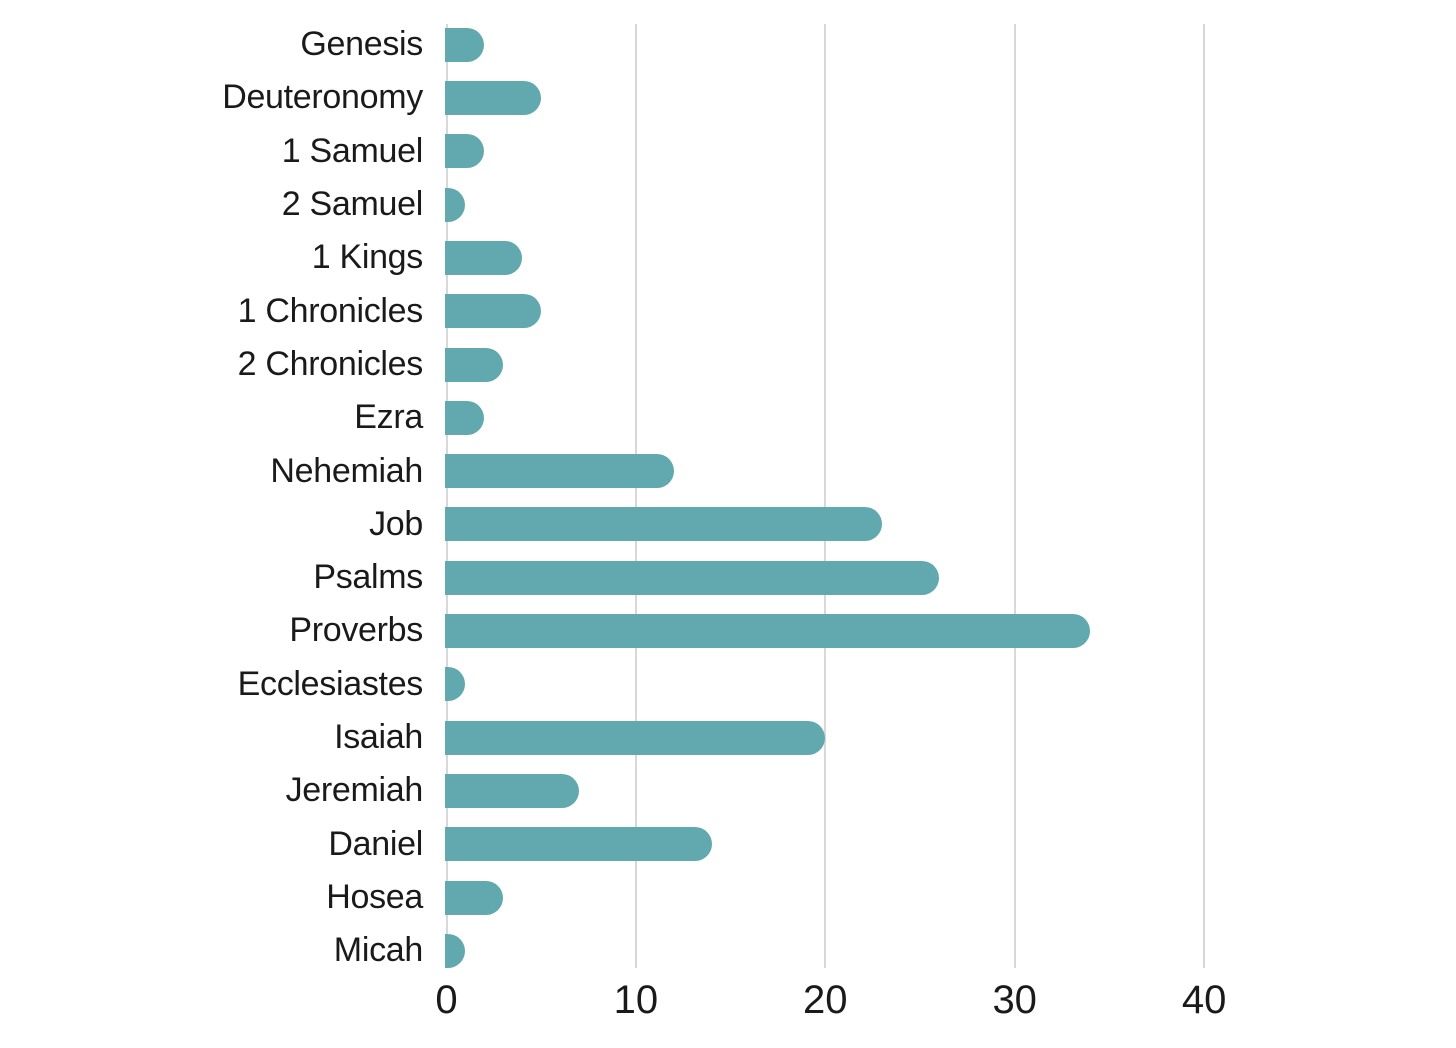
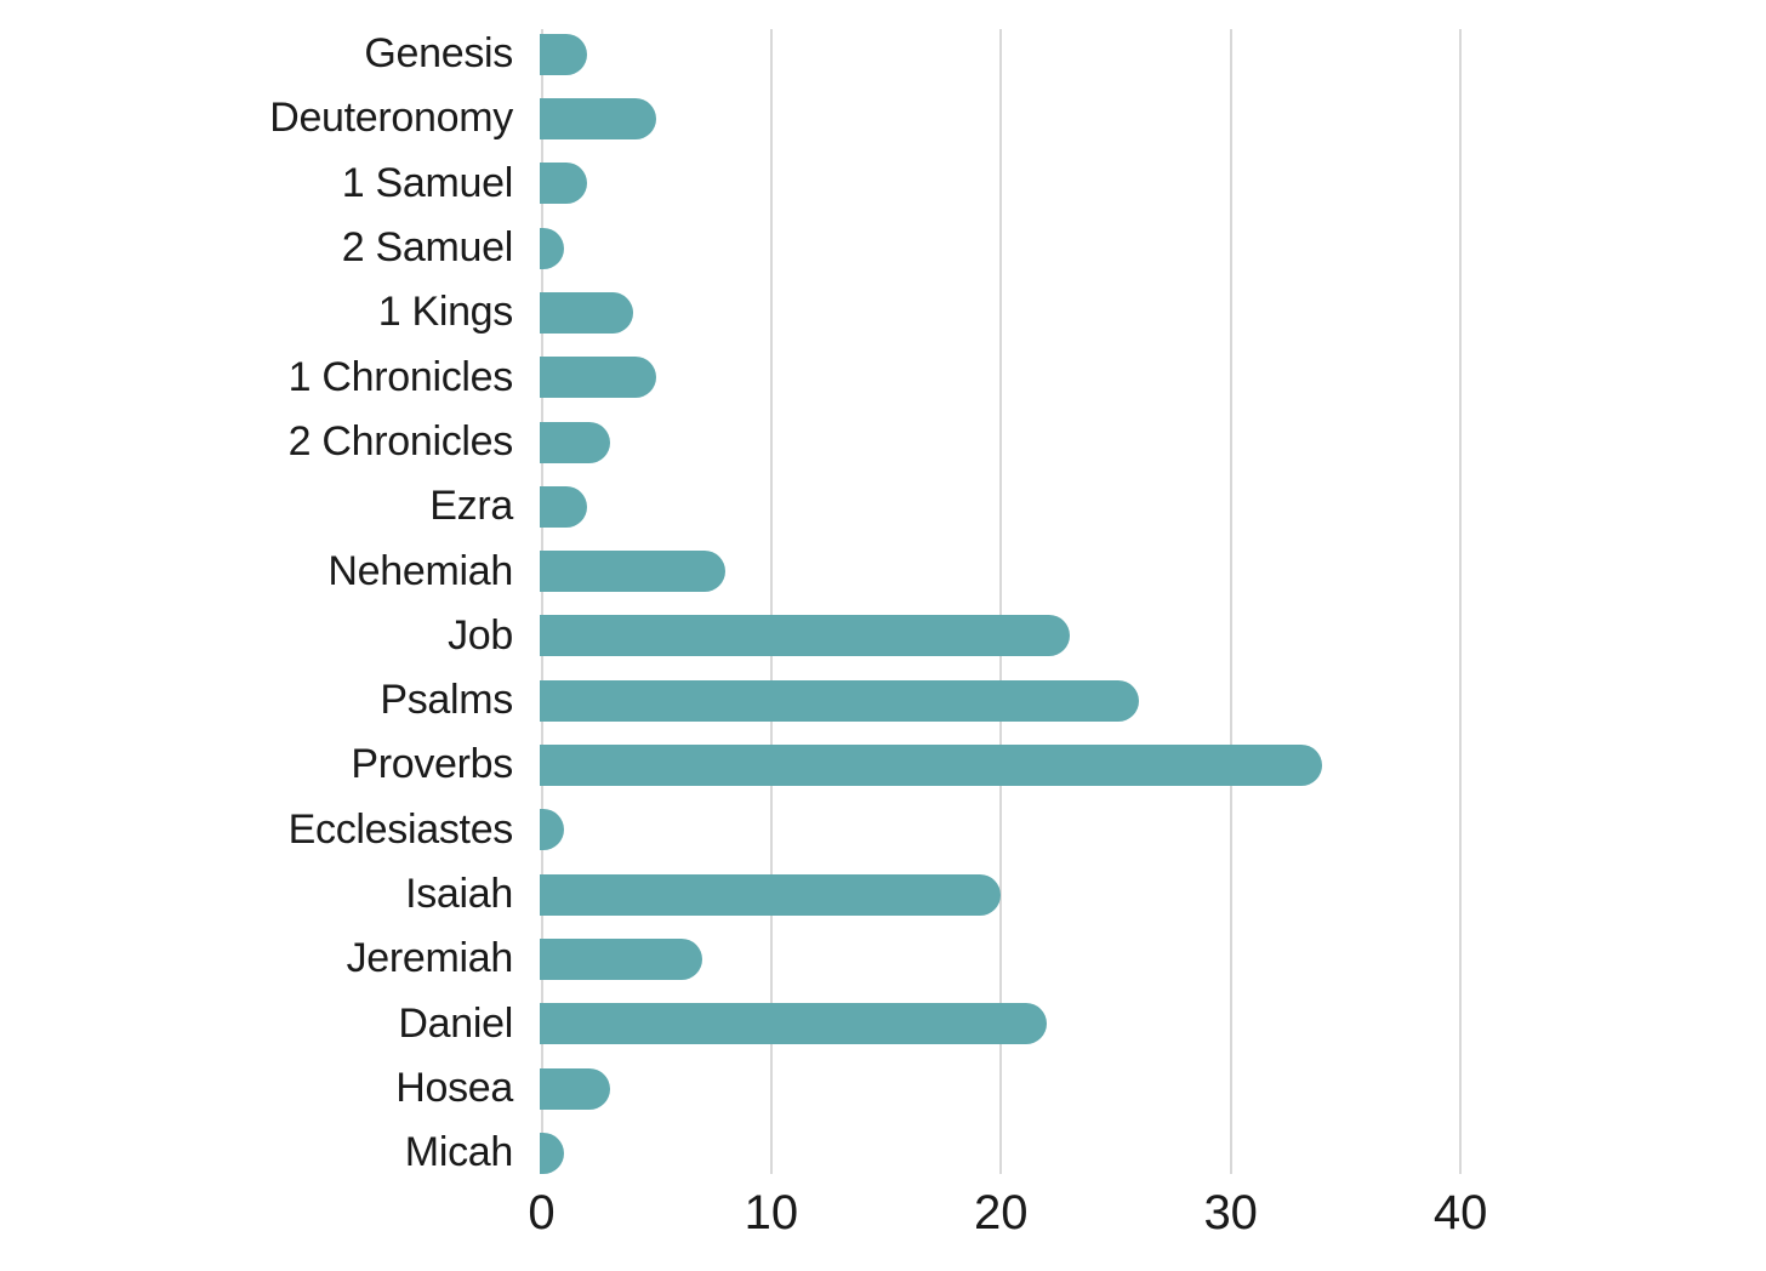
Nehemiah: 12 -> 8
Daniel: 14 -> 22
